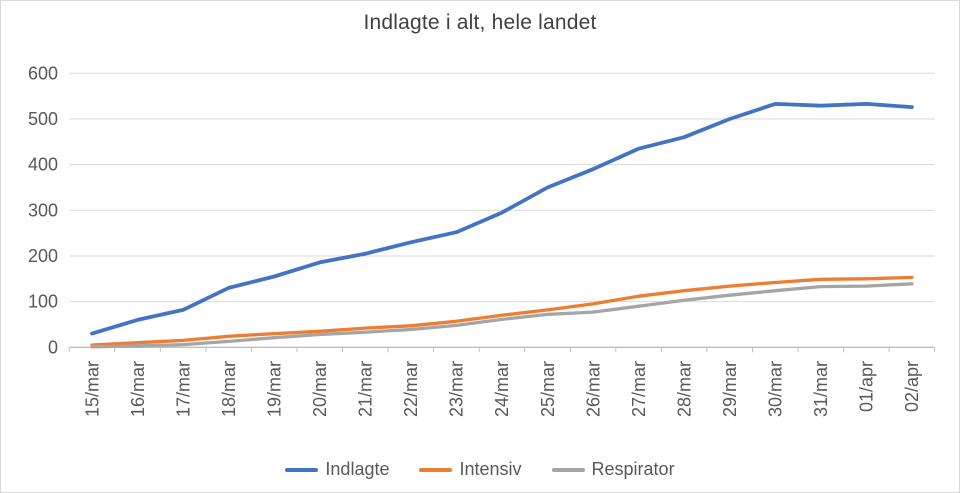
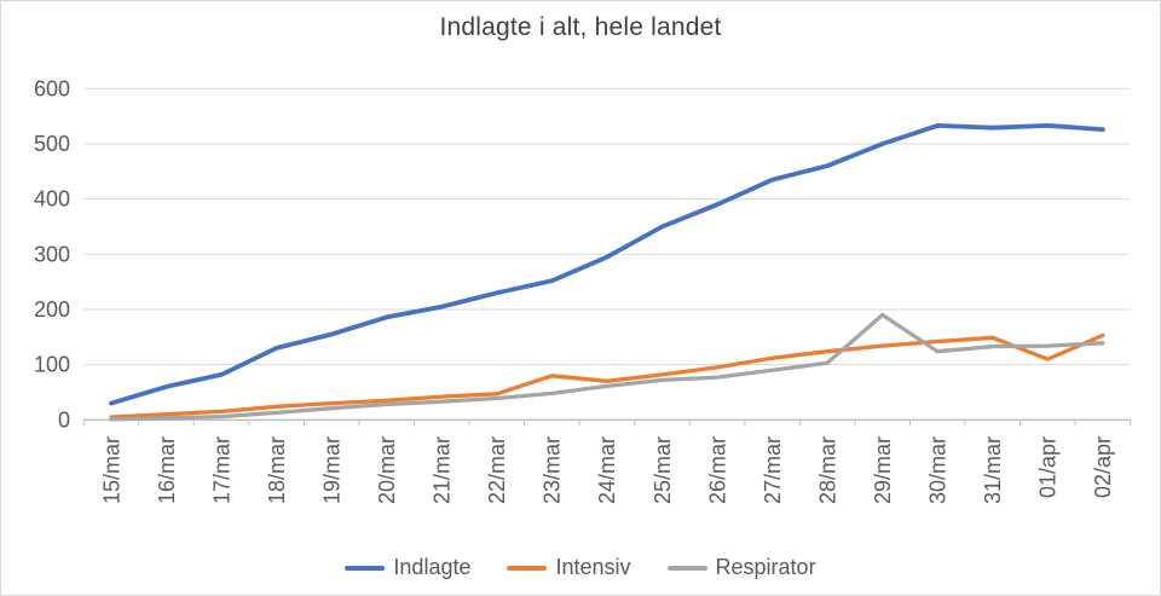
Intensiv/23/mar: 60 -> 80
Respirator/29/mar: 110 -> 190
Intensiv/01/apr: 150 -> 110
